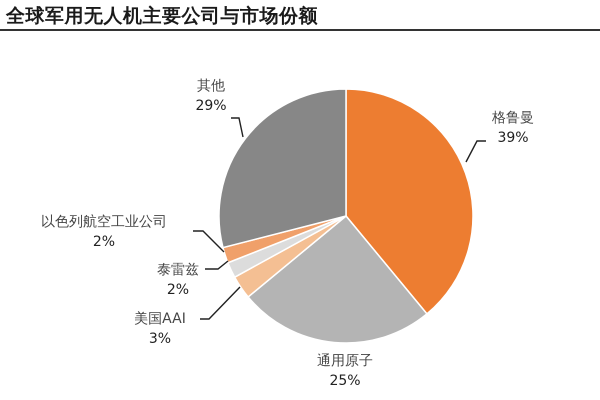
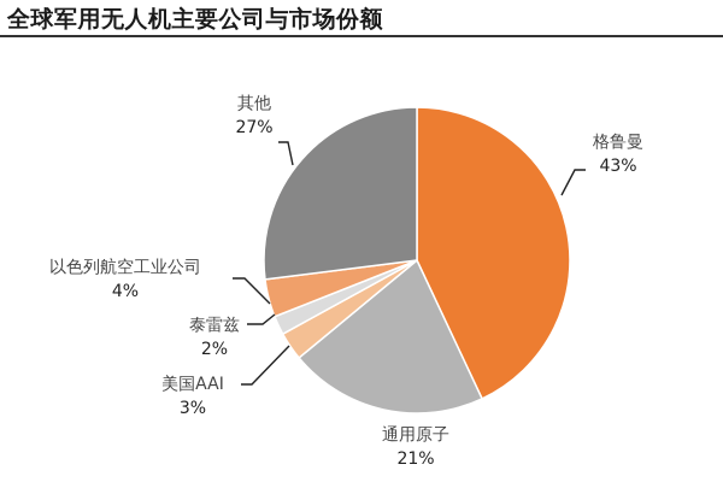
格鲁曼: 39% -> 43%
通用原子: 25% -> 21%
以色列航空工业公司: 2% -> 4%
其他: 29% -> 27%
